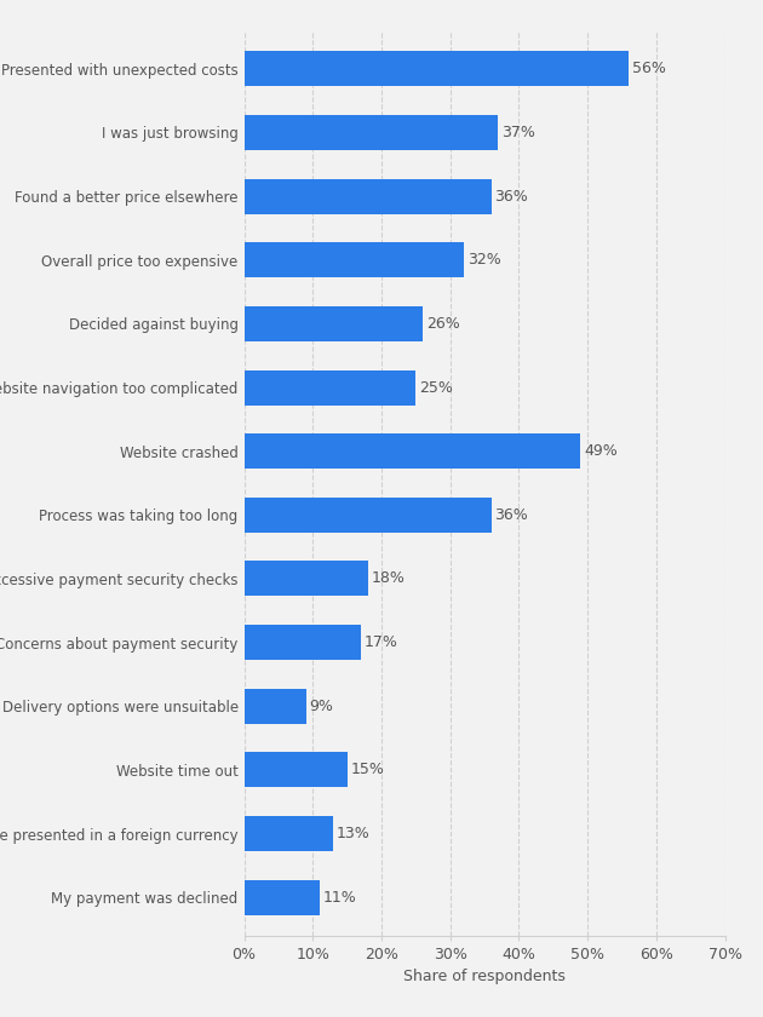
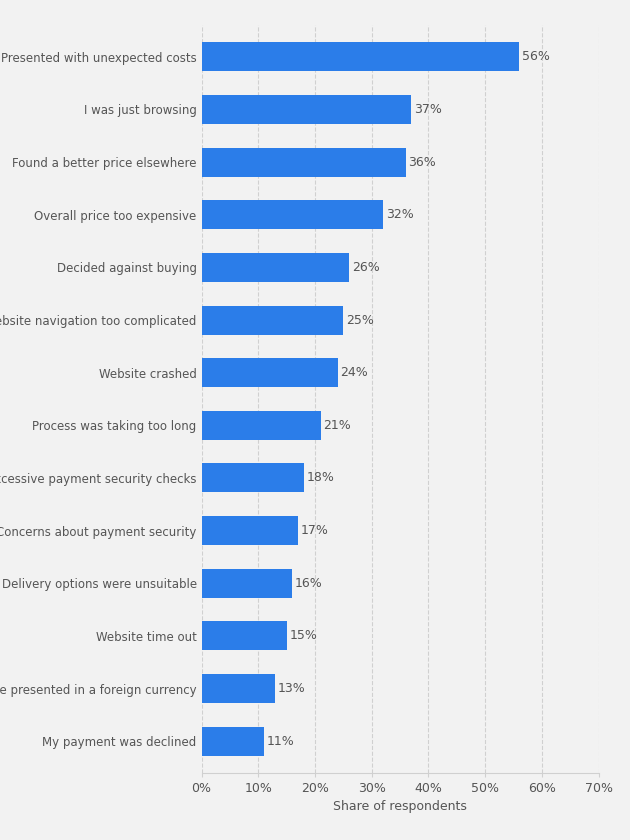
Website crashed: 49% -> 24%
Process was taking too long: 36% -> 21%
Delivery options were unsuitable: 9% -> 16%
